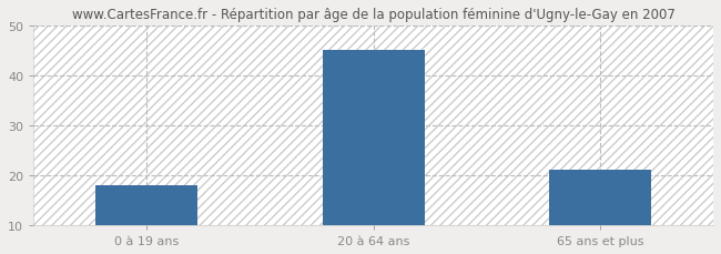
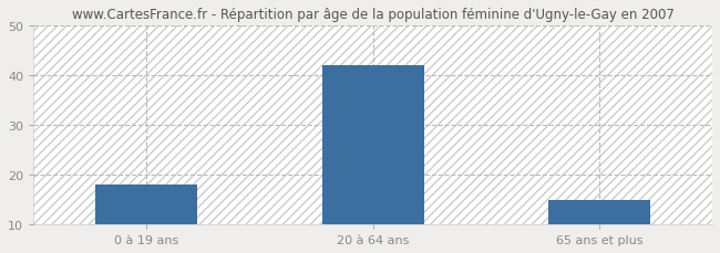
20 à 64 ans: 45 -> 42
65 ans et plus: 21 -> 15
